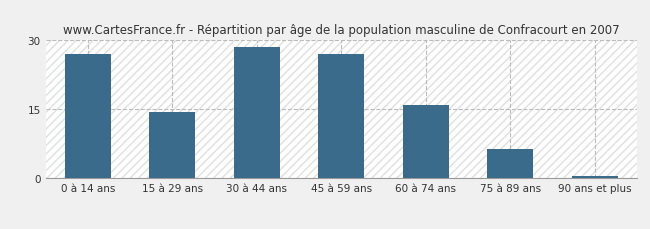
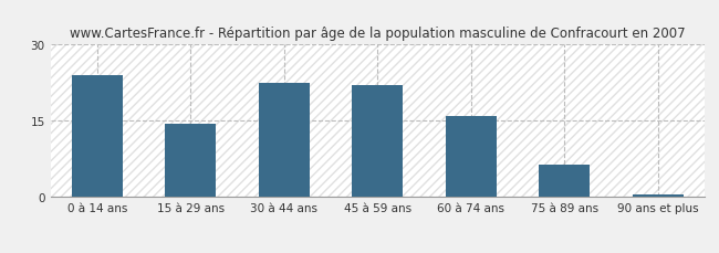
0 à 14 ans: 27.0 -> 24.0
30 à 44 ans: 28.5 -> 22.5
45 à 59 ans: 27.0 -> 22.0
